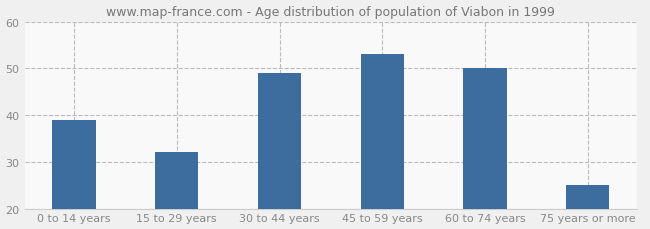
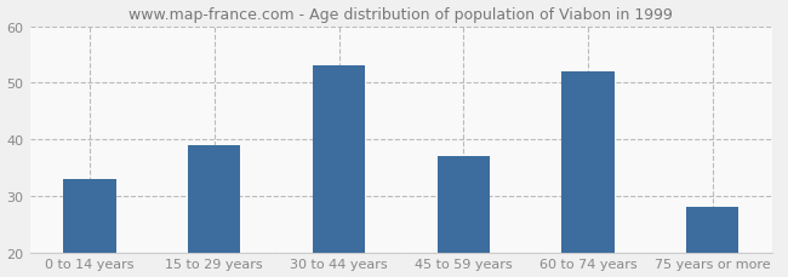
0 to 14 years: 39 -> 33
15 to 29 years: 32 -> 39
30 to 44 years: 49 -> 53
45 to 59 years: 53 -> 37
60 to 74 years: 50 -> 52
75 years or more: 25 -> 28
